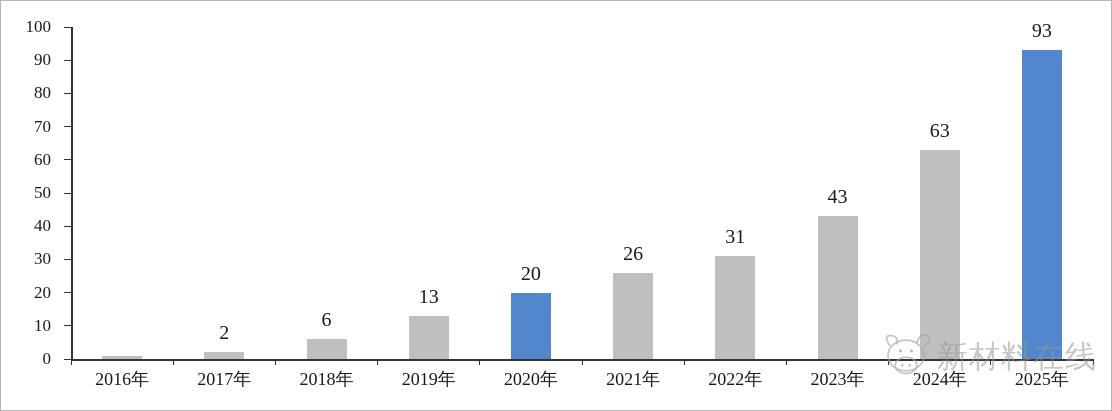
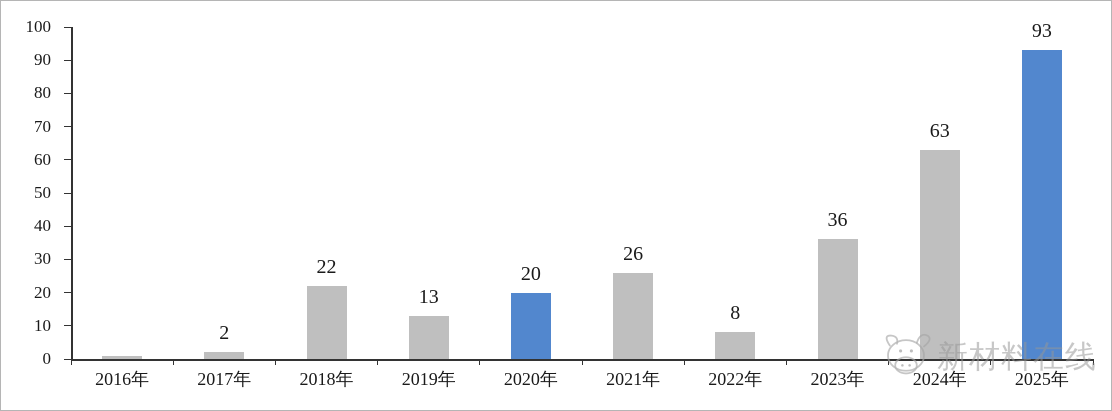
2018年: 6 -> 22
2022年: 31 -> 8
2023年: 43 -> 36
